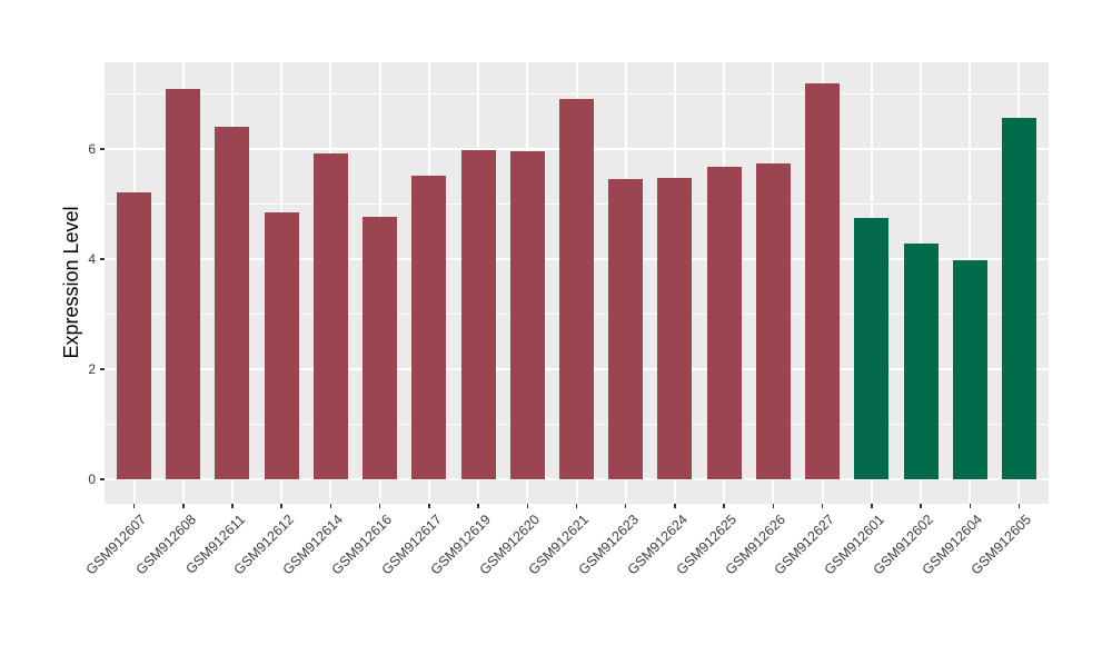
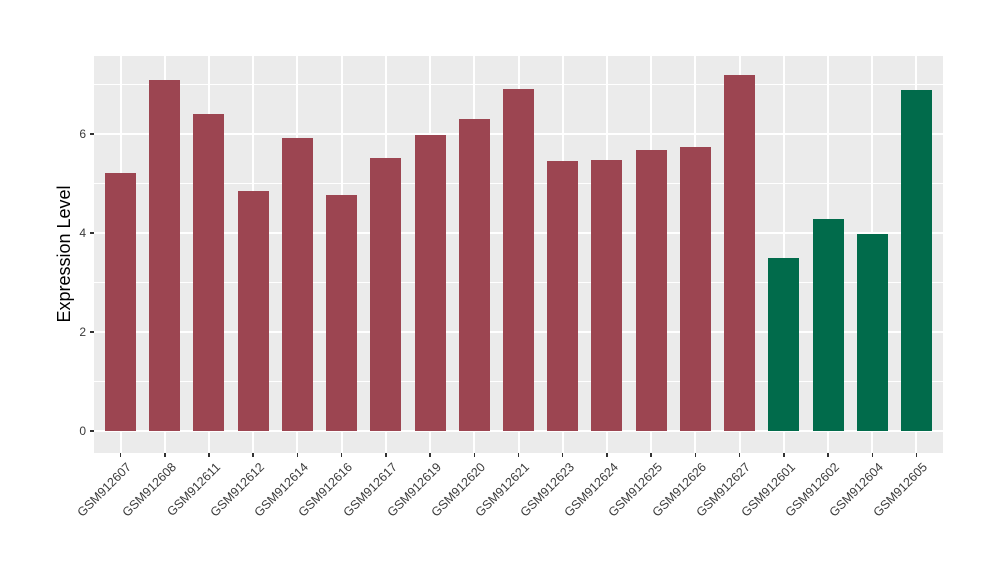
GSM912620: 6.0 -> 6.3
GSM912601: 4.8 -> 3.5
GSM912605: 6.6 -> 6.9
